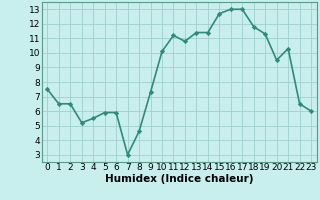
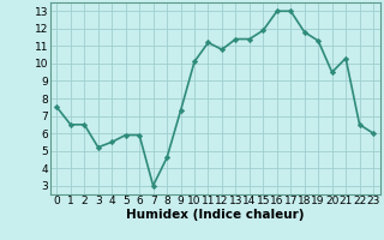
15: 12.7 -> 11.9
